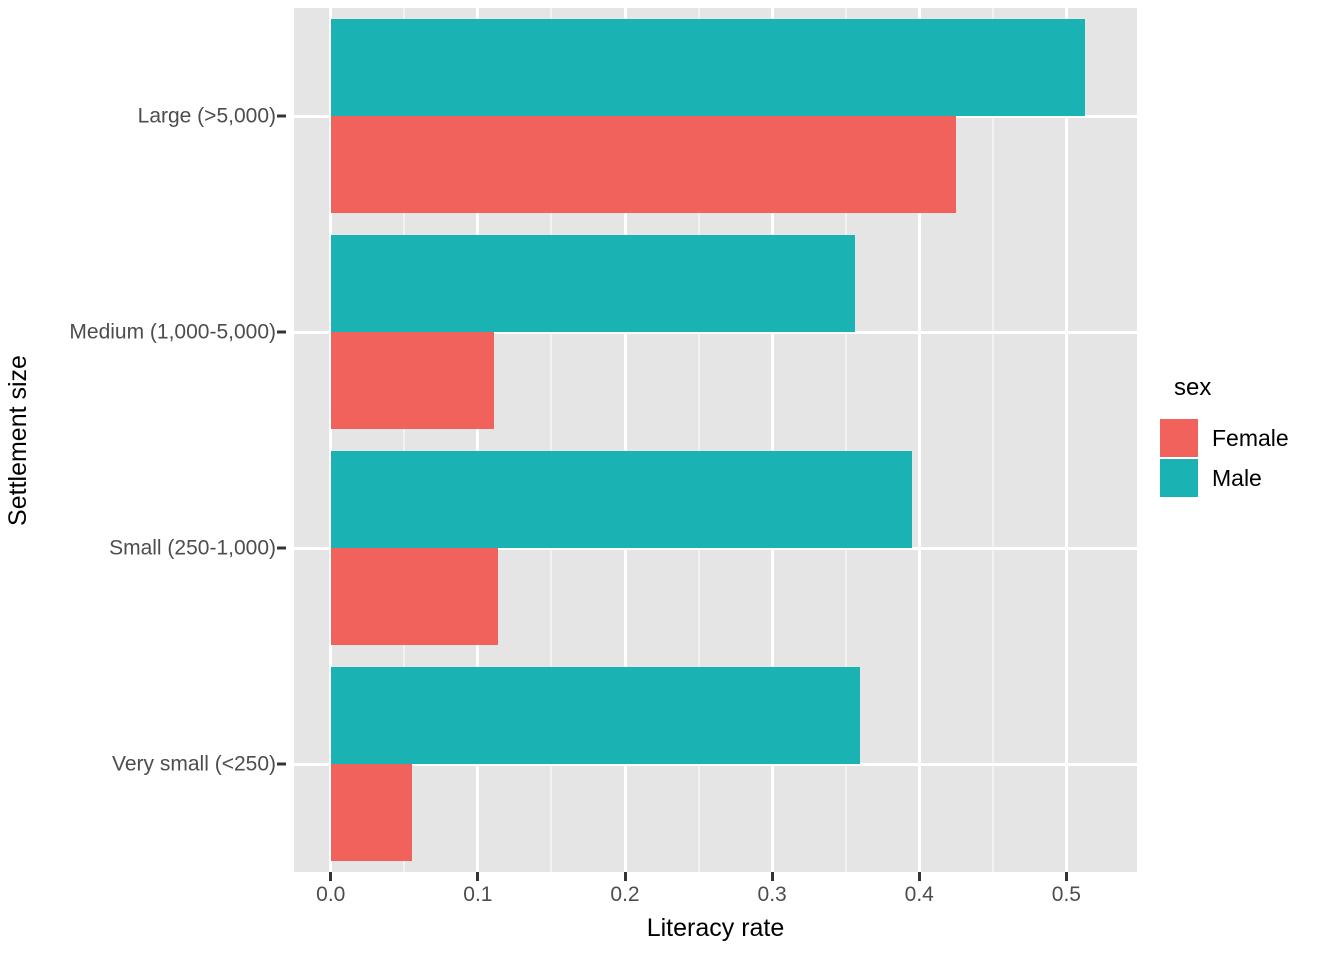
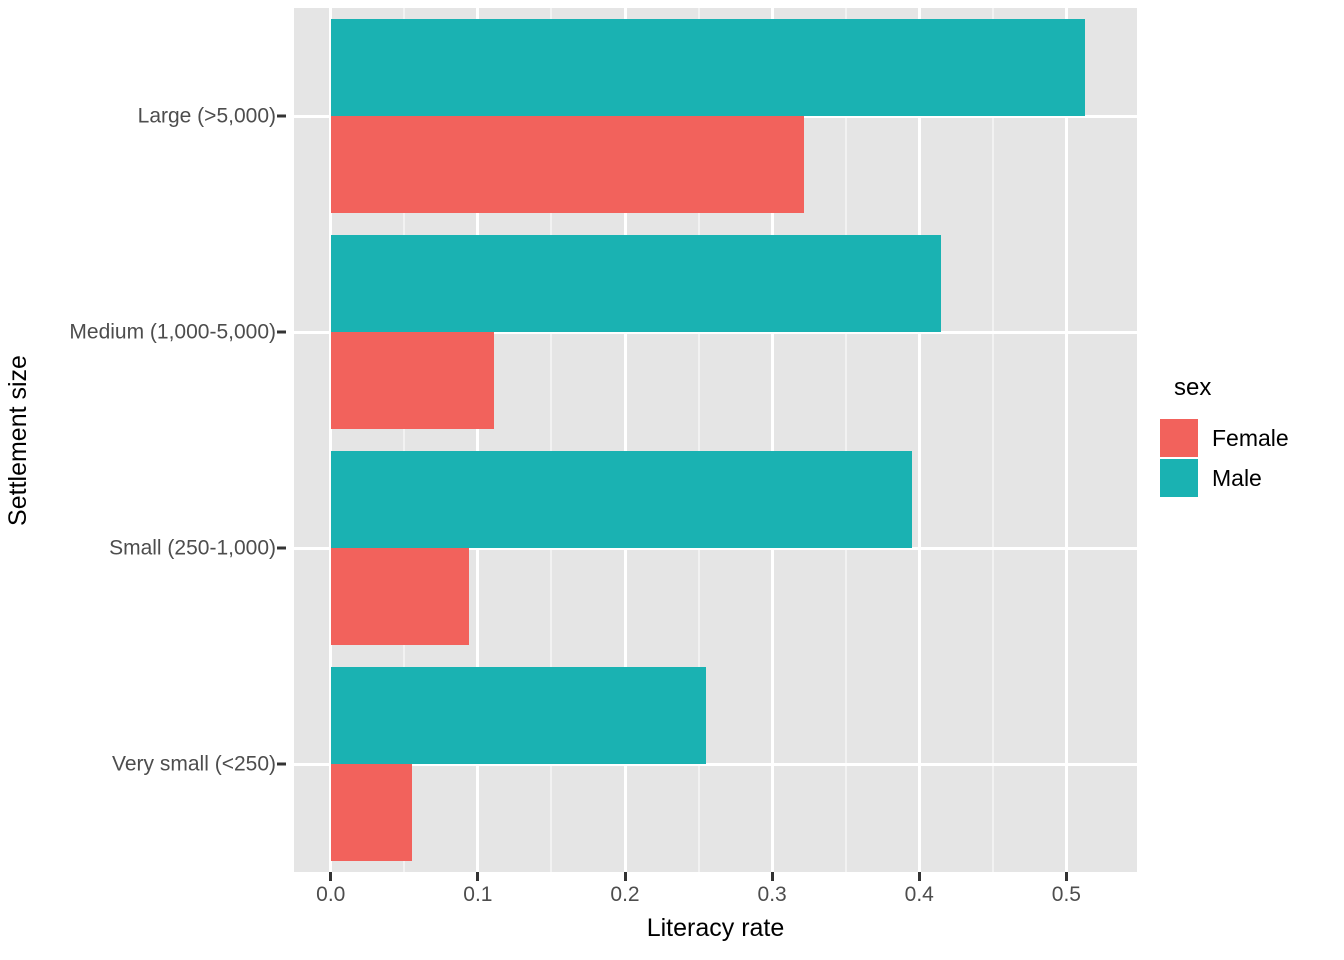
Male/Very small (<250): 0.360 -> 0.255
Female/Small (250-1,000): 0.114 -> 0.094
Male/Medium (1,000-5,000): 0.356 -> 0.415
Female/Large (>5,000): 0.425 -> 0.322
